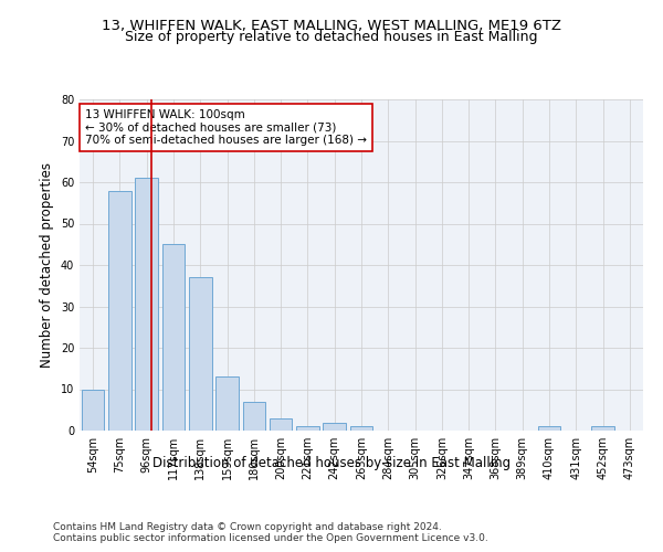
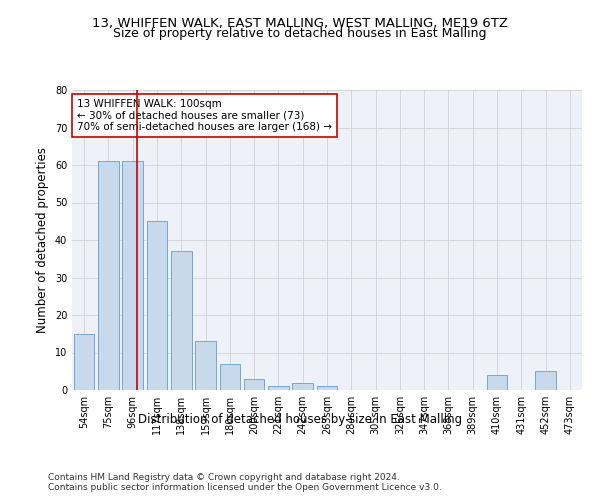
54sqm: 10 -> 15
75sqm: 58 -> 61
410sqm: 1 -> 4
452sqm: 1 -> 5
